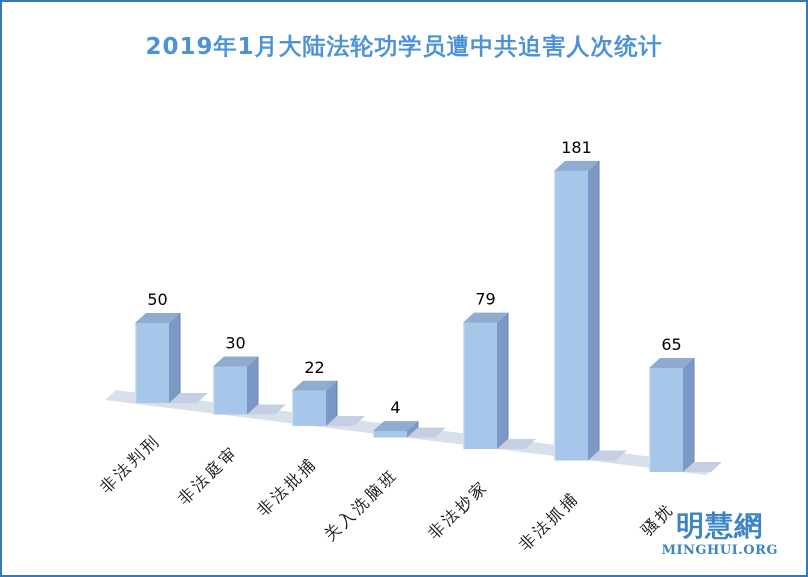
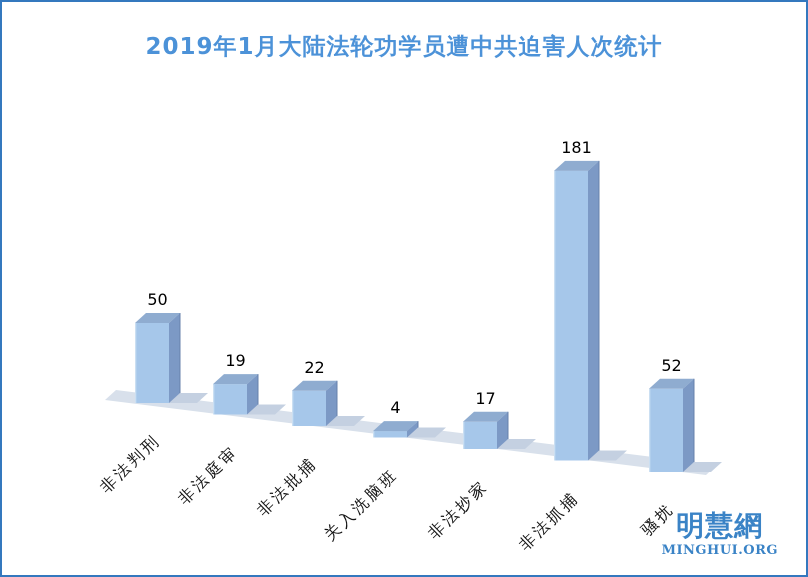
非法庭审: 30 -> 19
非法抄家: 79 -> 17
骚扰: 65 -> 52
